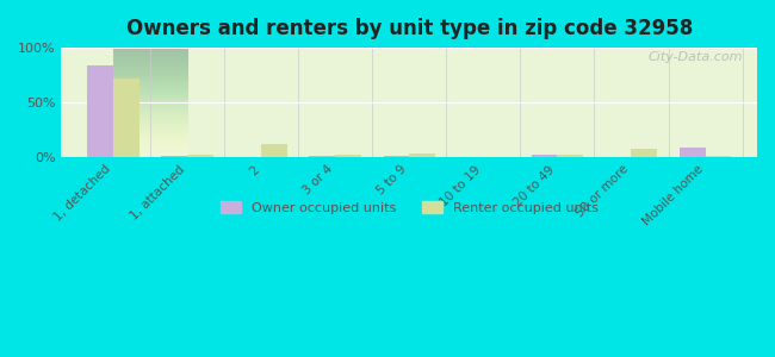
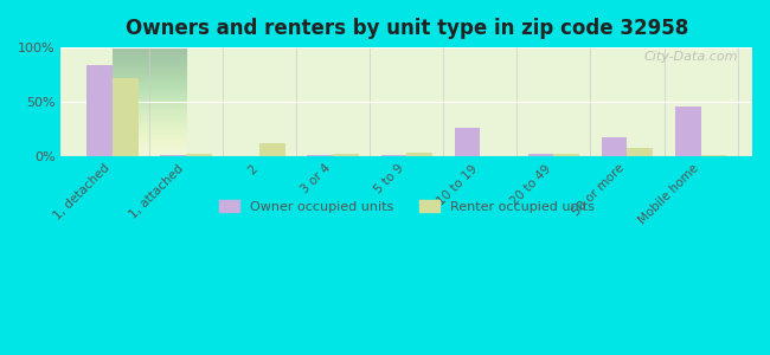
Owner occupied units/10 to 19: 0% -> 26%
Owner occupied units/50 or more: 0% -> 18%
Owner occupied units/Mobile home: 9% -> 46%
